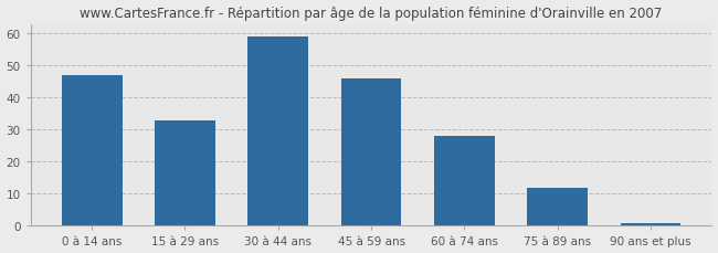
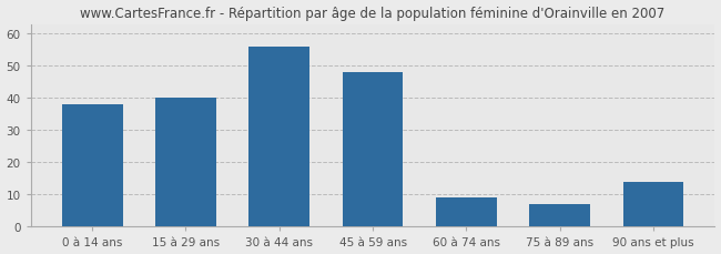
0 à 14 ans: 47 -> 38
15 à 29 ans: 33 -> 40
30 à 44 ans: 59 -> 56
45 à 59 ans: 46 -> 48
60 à 74 ans: 28 -> 9
75 à 89 ans: 12 -> 7
90 ans et plus: 1 -> 14
